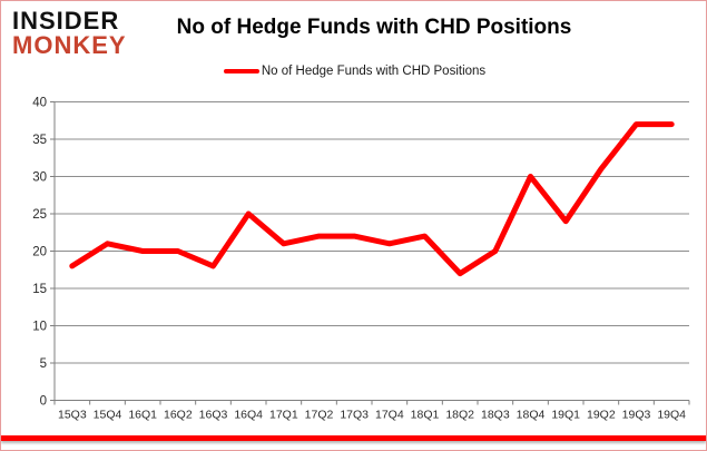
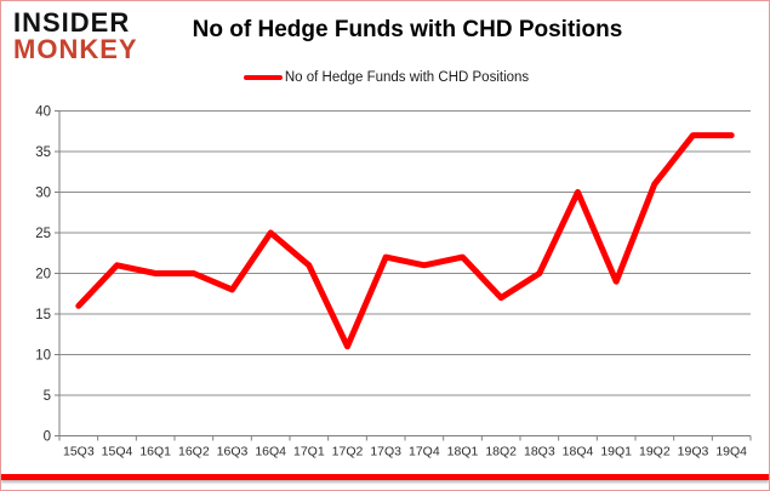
15Q3: 18 -> 16
17Q2: 22 -> 11
19Q1: 24 -> 19
